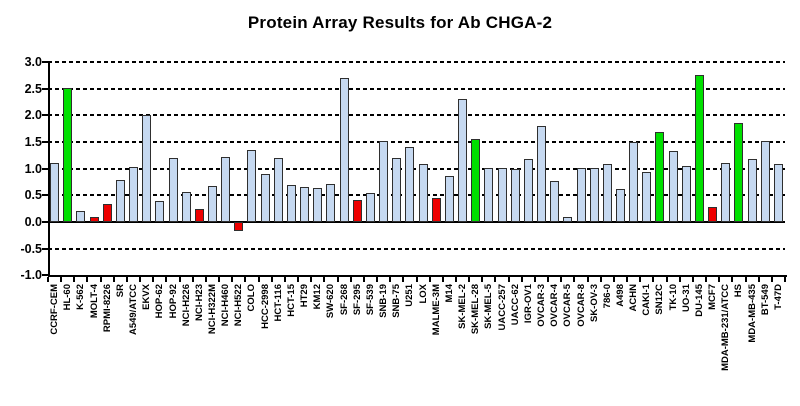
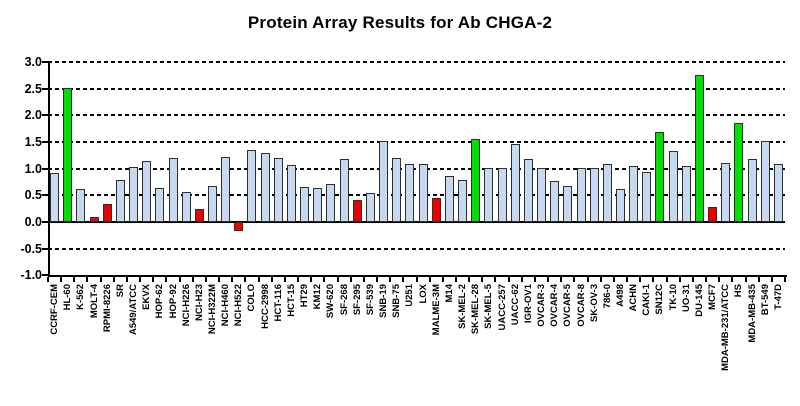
CCRF-CEM: 1.1 -> 0.9
K-562: 0.2 -> 0.6
EKVX: 2.0 -> 1.1
HOP-62: 0.4 -> 0.6
HCC-2998: 0.9 -> 1.3
HCT-15: 0.7 -> 1.1
SF-268: 2.7 -> 1.2
U251: 1.4 -> 1.1
SK-MEL-2: 2.3 -> 0.8
UACC-62: 1.0 -> 1.5
OVCAR-3: 1.8 -> 1.0
OVCAR-5: 0.1 -> 0.7
ACHN: 1.5 -> 1.1
